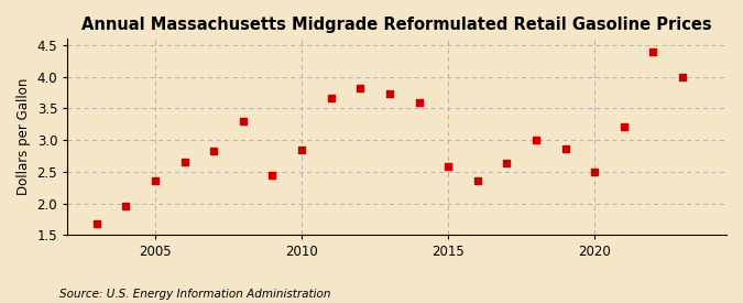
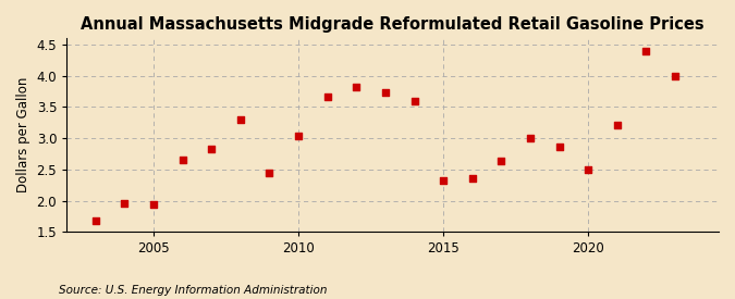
2005: 2.35 -> 1.94
2010: 2.84 -> 3.04
2015: 2.58 -> 2.32
